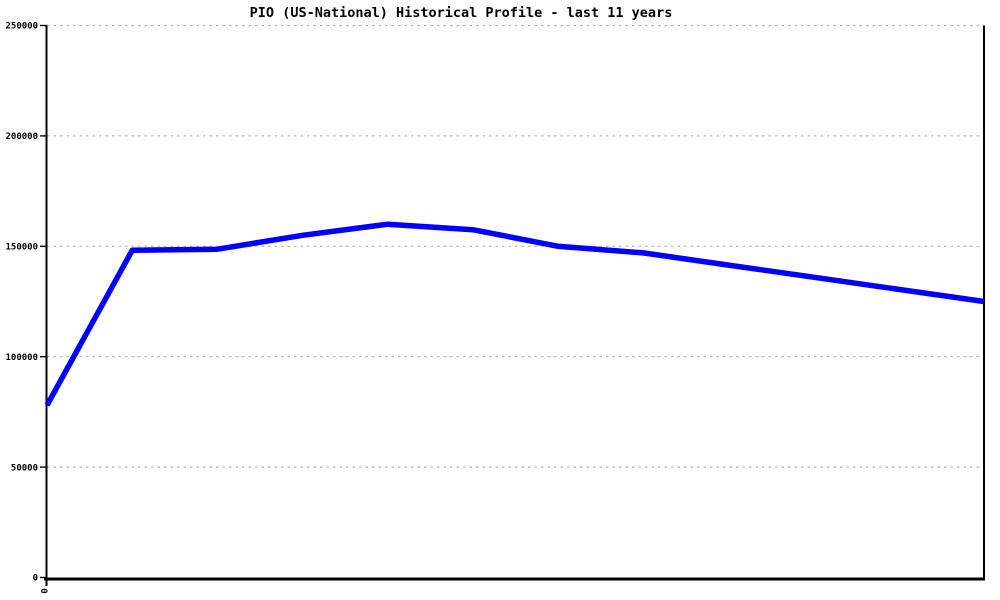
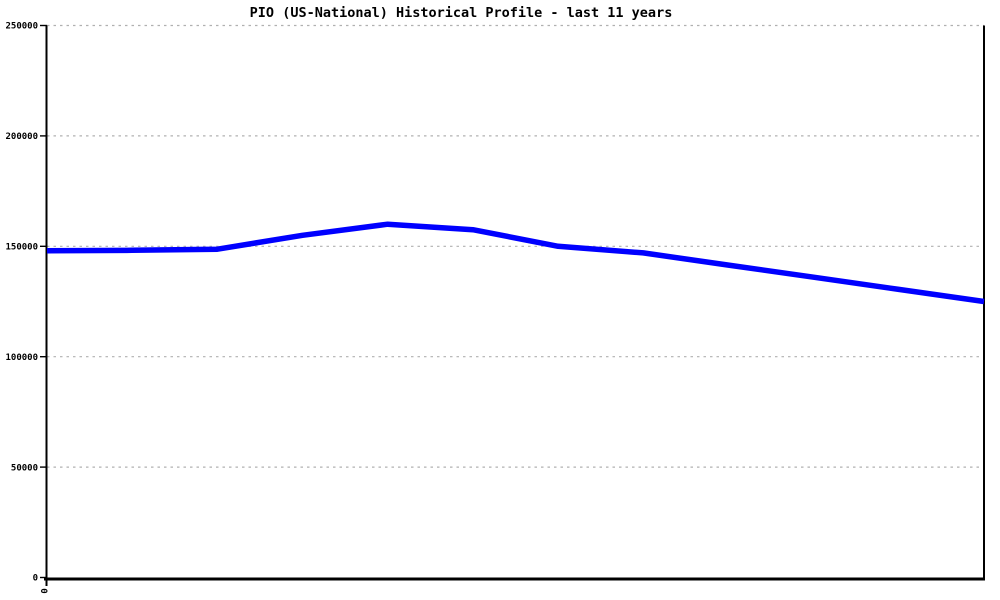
0: 78000 -> 148000
